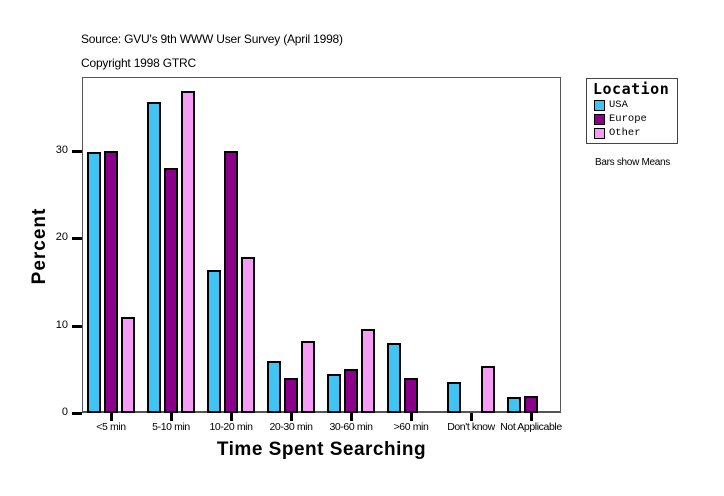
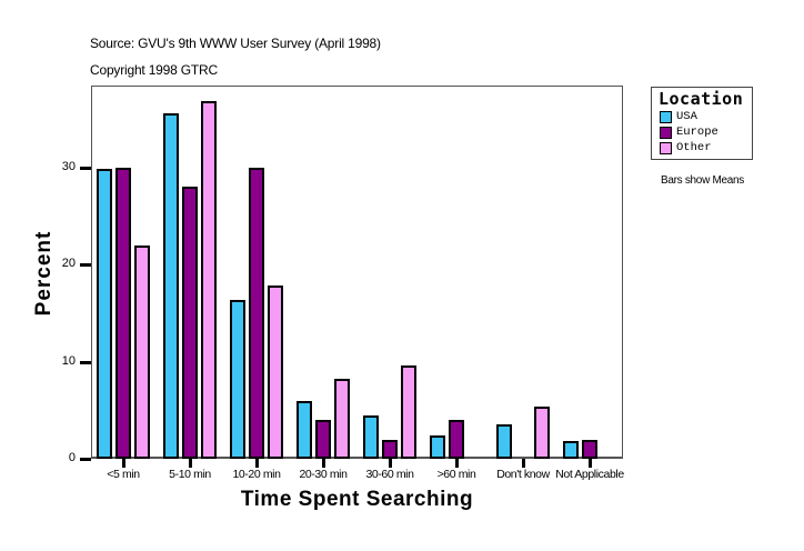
Other/<5 min: 11 -> 22
Europe/30-60 min: 5 -> 2
USA/>60 min: 8 -> 2
